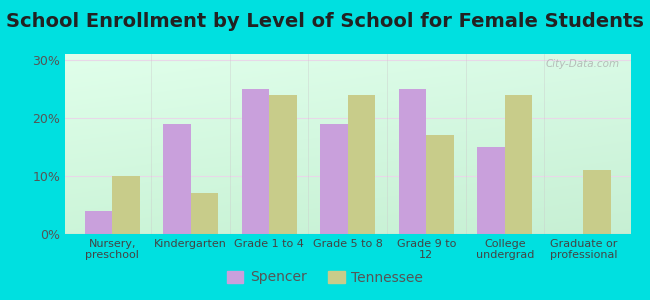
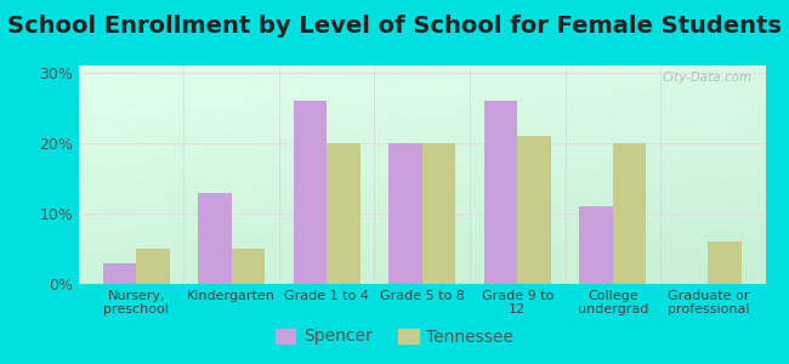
Spencer/Nursery, preschool: 4% -> 3%
Tennessee/Nursery, preschool: 10% -> 5%
Spencer/Kindergarten: 19% -> 13%
Tennessee/Kindergarten: 7% -> 5%
Spencer/Grade 1 to 4: 25% -> 26%
Tennessee/Grade 1 to 4: 24% -> 20%
Spencer/Grade 5 to 8: 19% -> 20%
Tennessee/Grade 5 to 8: 24% -> 20%
Spencer/Grade 9 to 12: 25% -> 26%
Tennessee/Grade 9 to 12: 17% -> 21%
Spencer/College undergrad: 15% -> 11%
Tennessee/College undergrad: 24% -> 20%
Tennessee/Graduate or professional: 11% -> 6%
